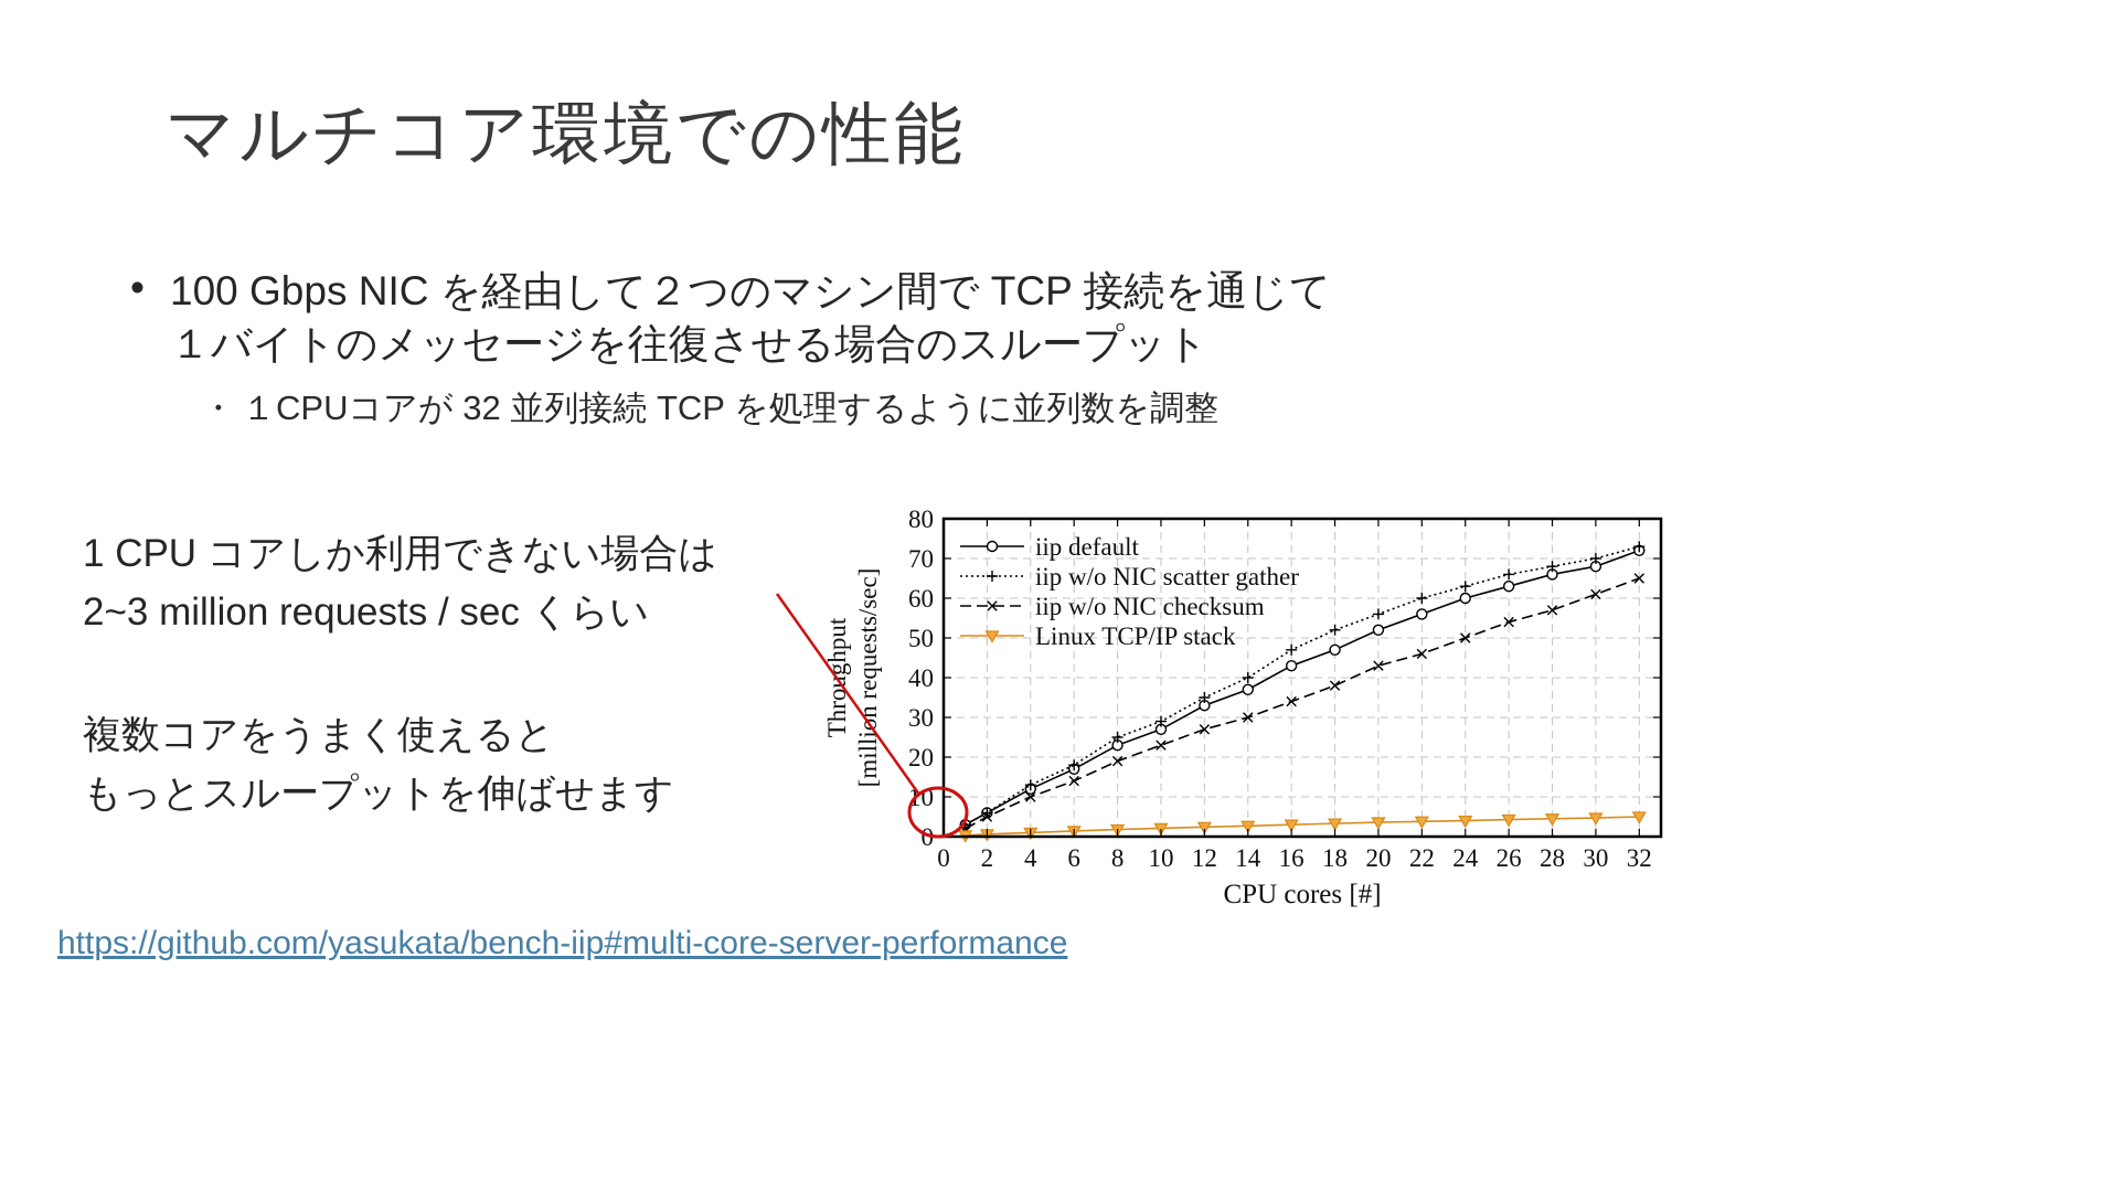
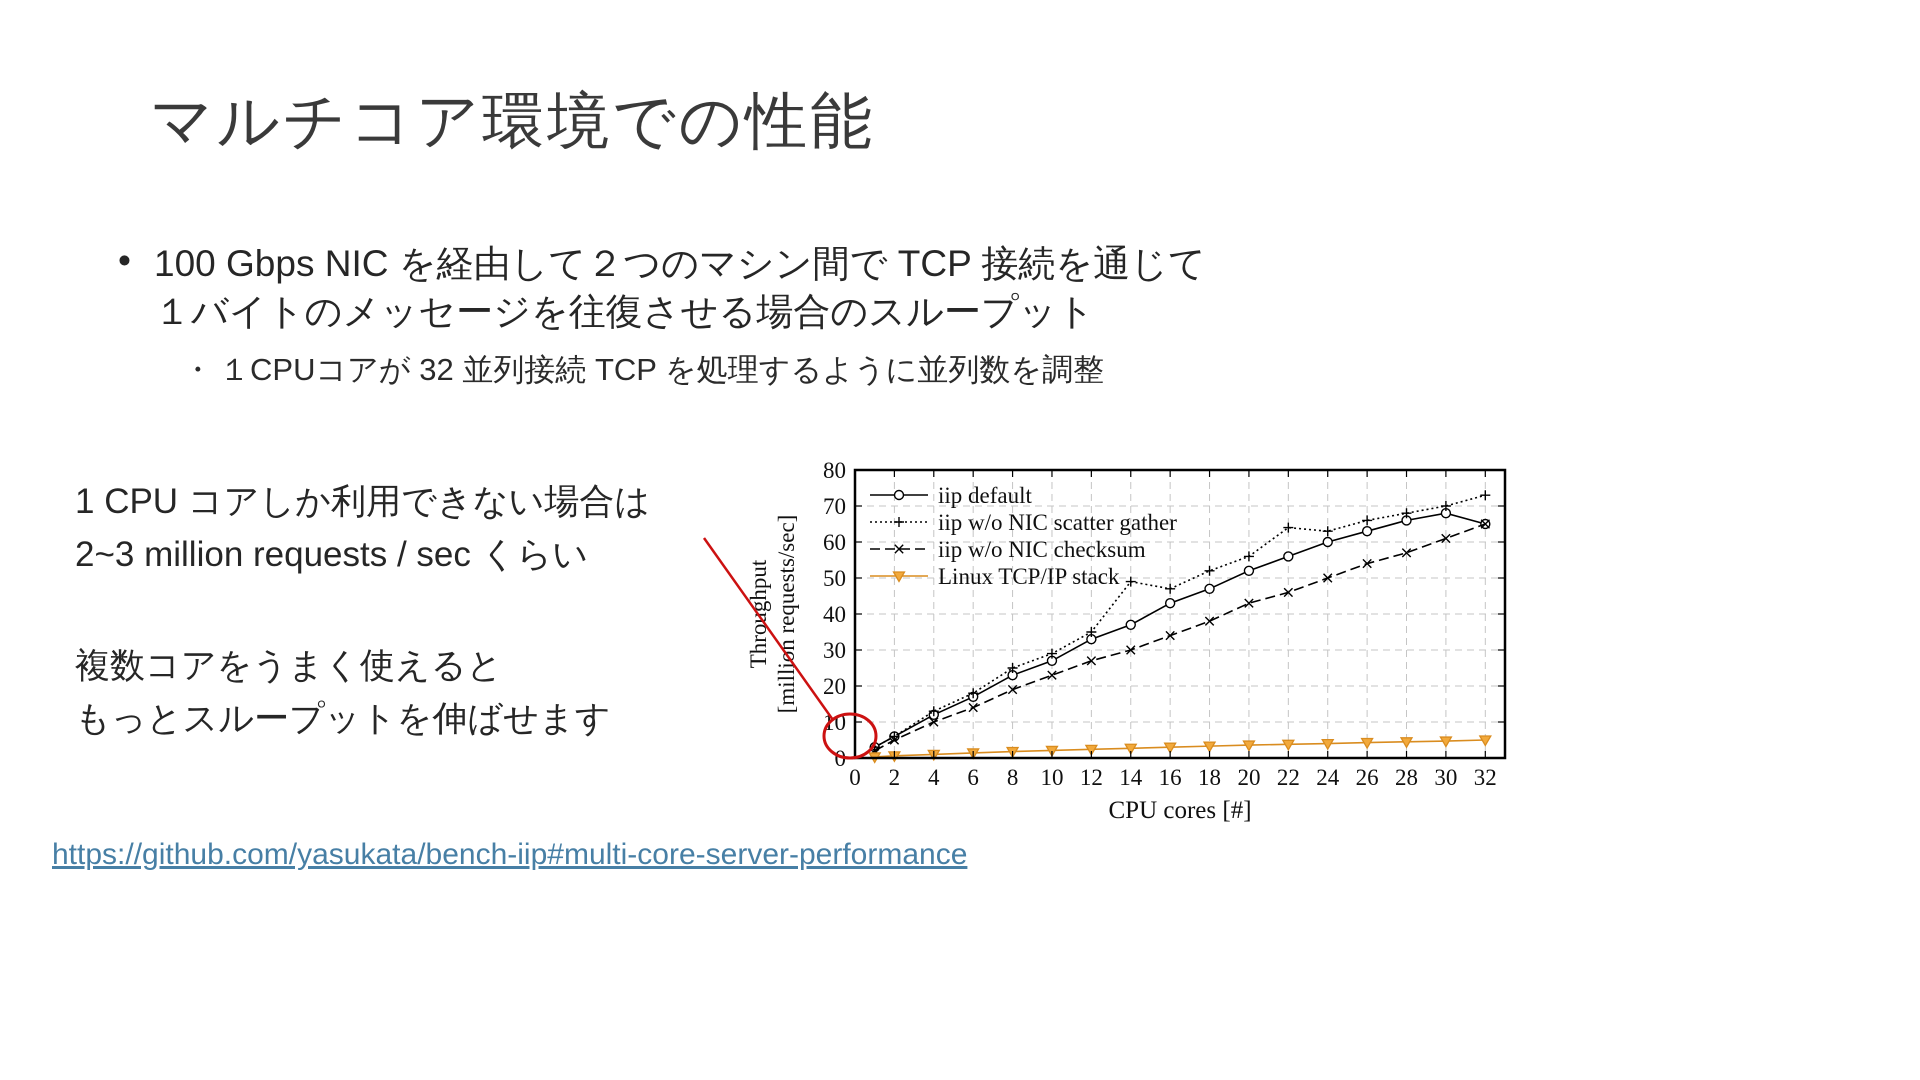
iip w/o NIC scatter gather/14: 40 -> 49
iip w/o NIC scatter gather/22: 60 -> 64
iip default/32: 72 -> 65
